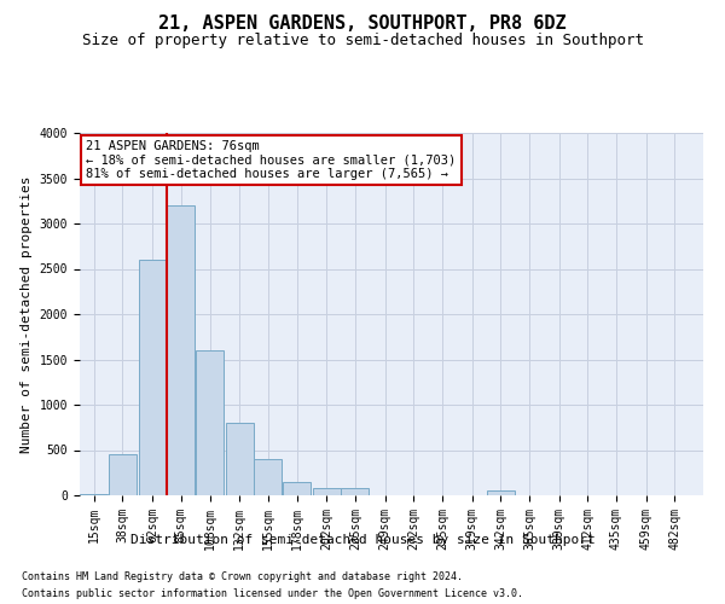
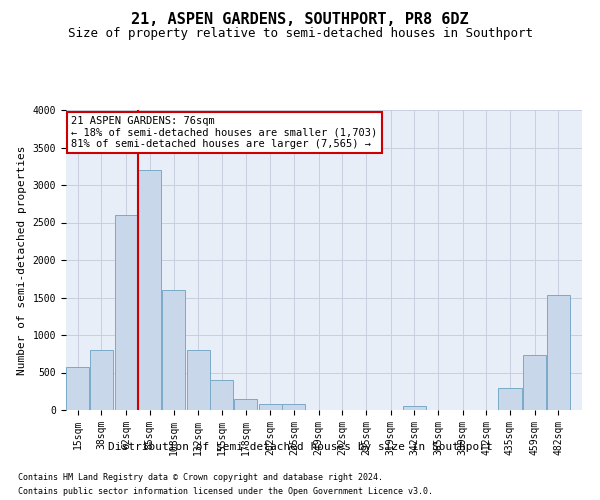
15sqm: 20 -> 580
38sqm: 450 -> 800
435sqm: 0 -> 300
459sqm: 0 -> 740
482sqm: 0 -> 1540
